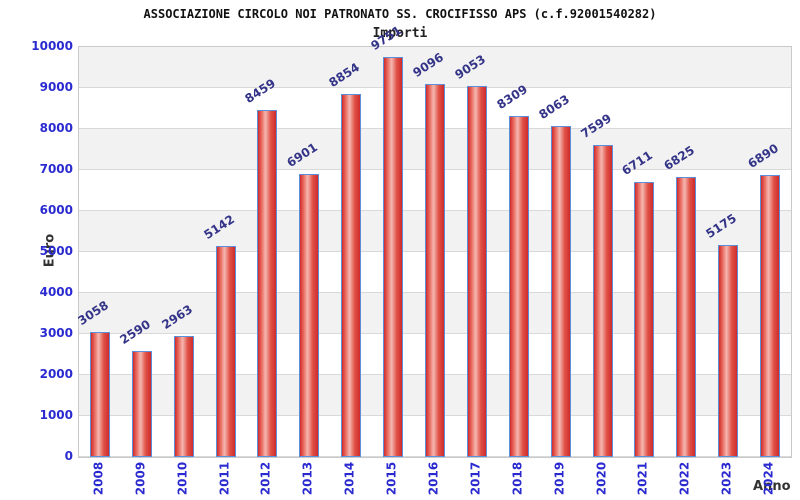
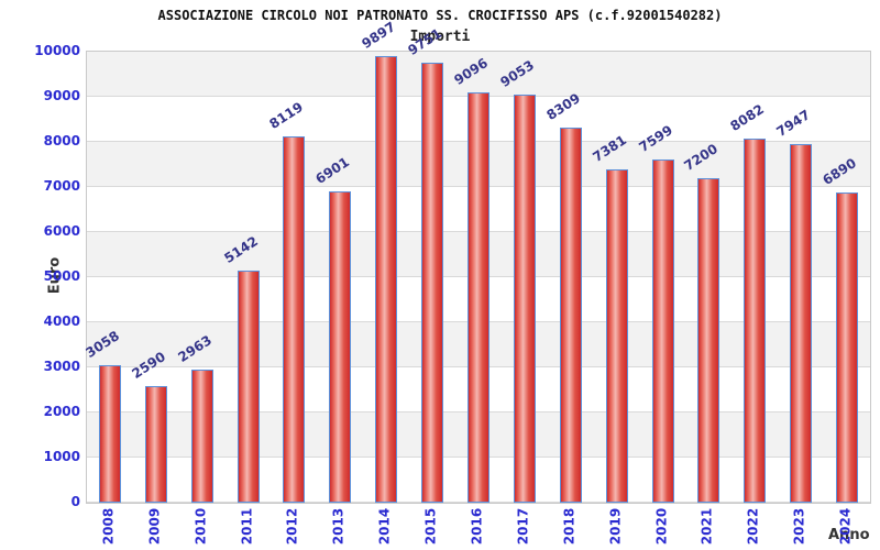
2012: 8459 -> 8119
2014: 8854 -> 9897
2019: 8063 -> 7381
2021: 6711 -> 7200
2022: 6825 -> 8082
2023: 5175 -> 7947
